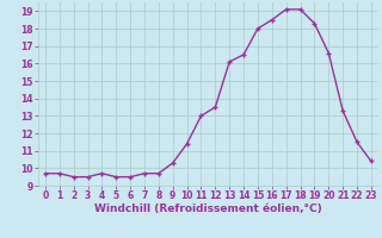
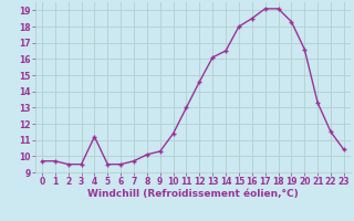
4: 9.7 -> 11.2
8: 9.7 -> 10.1
12: 13.5 -> 14.6
